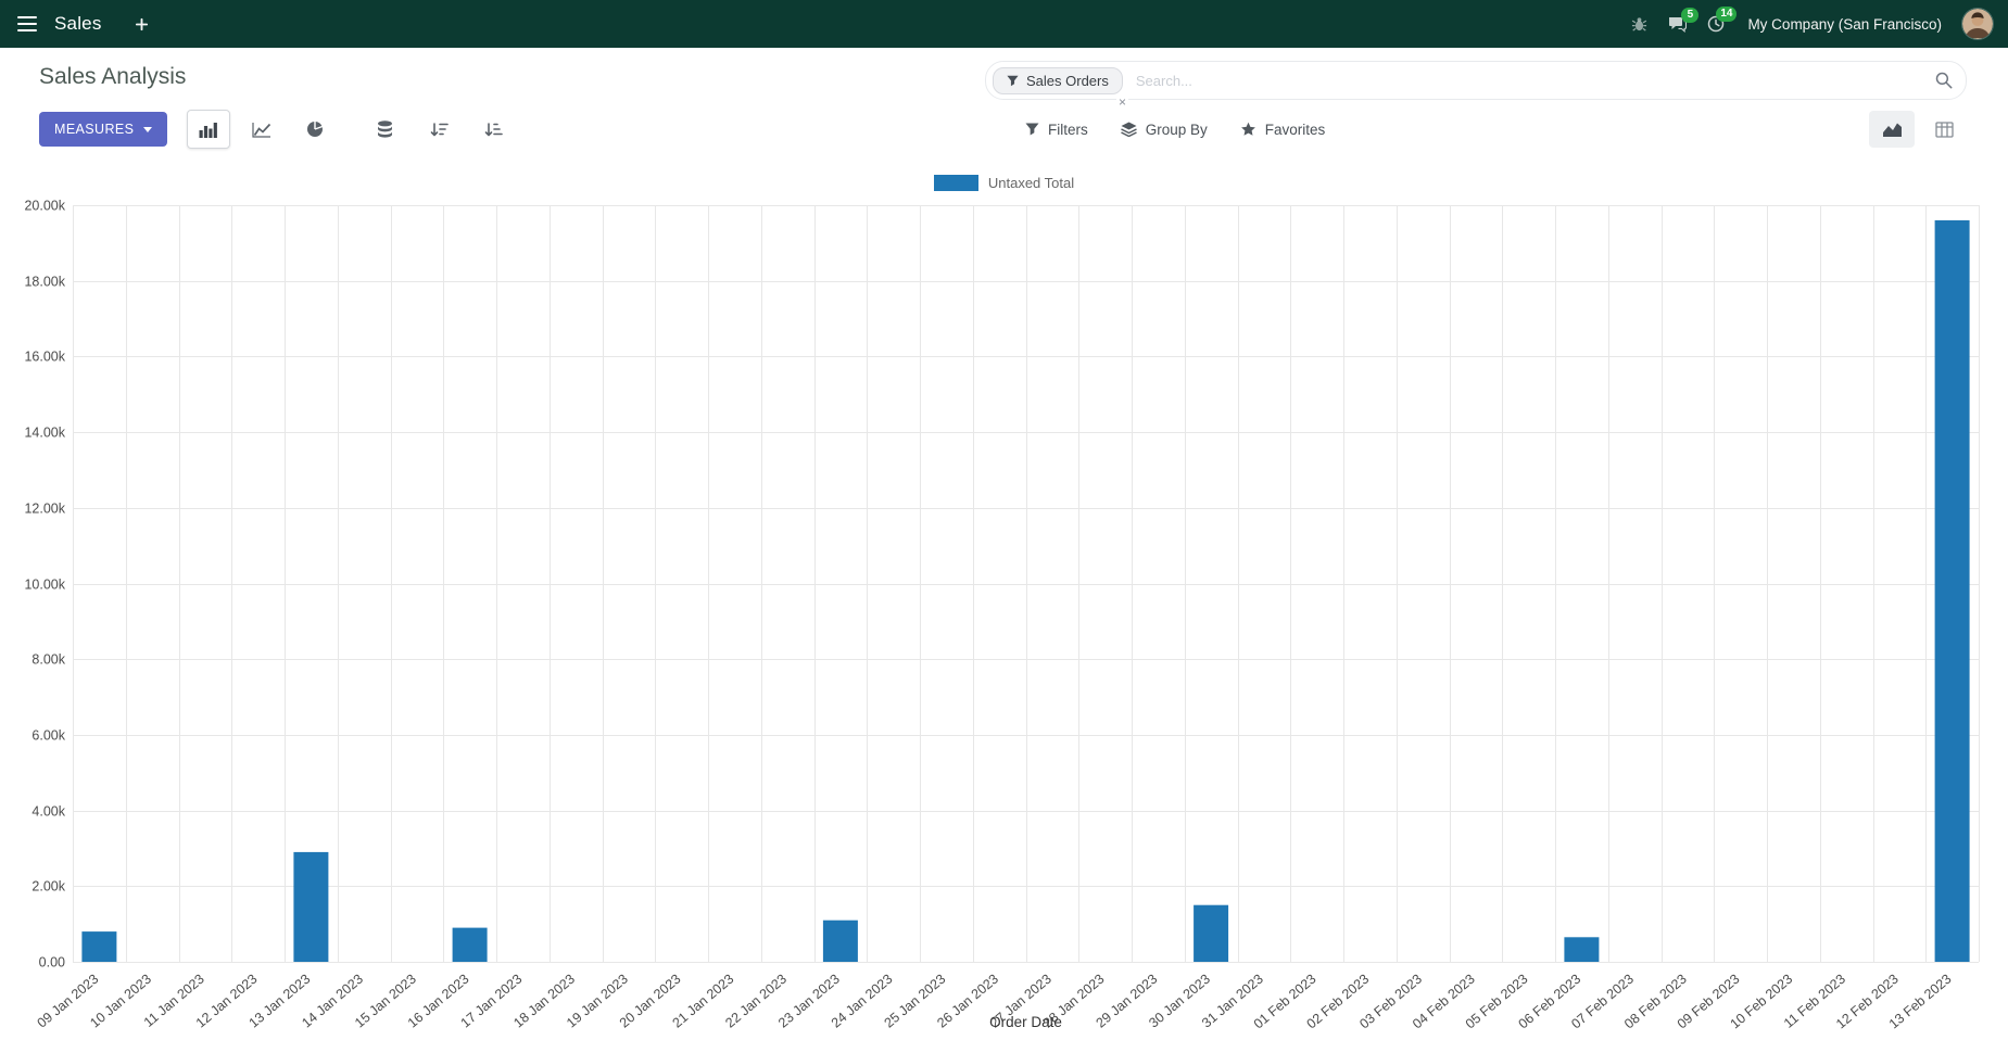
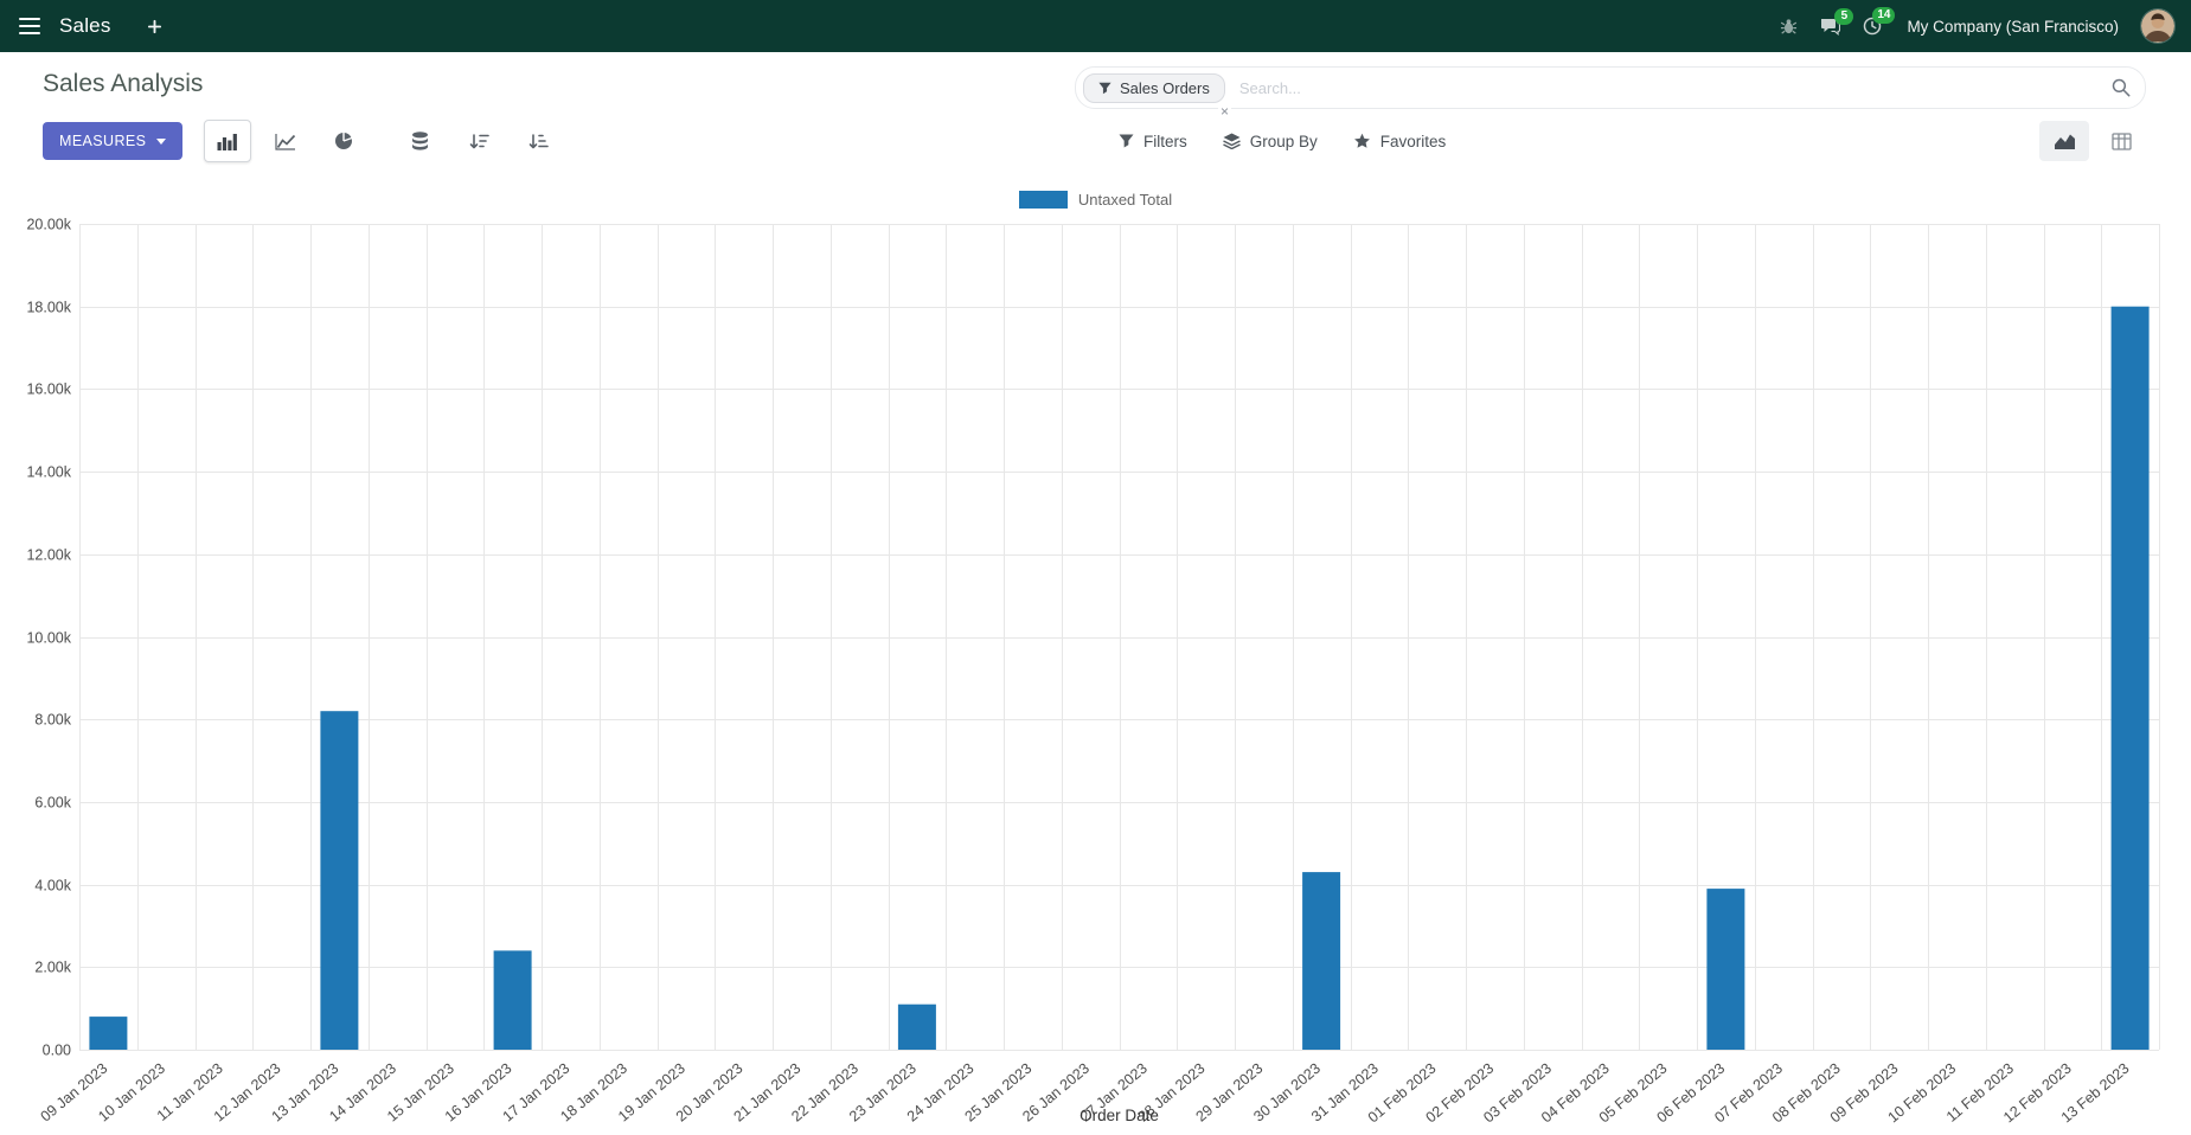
13 Jan 2023: 2.9k -> 8.2k
16 Jan 2023: 0.9k -> 2.4k
30 Jan 2023: 1.5k -> 4.3k
06 Feb 2023: 0.6k -> 3.9k
13 Feb 2023: 19.6k -> 18.0k
